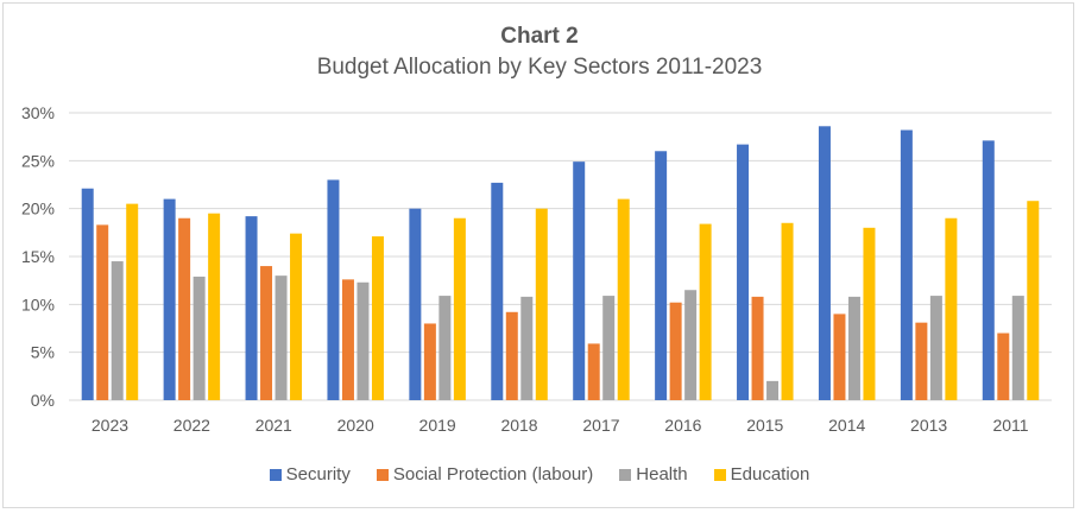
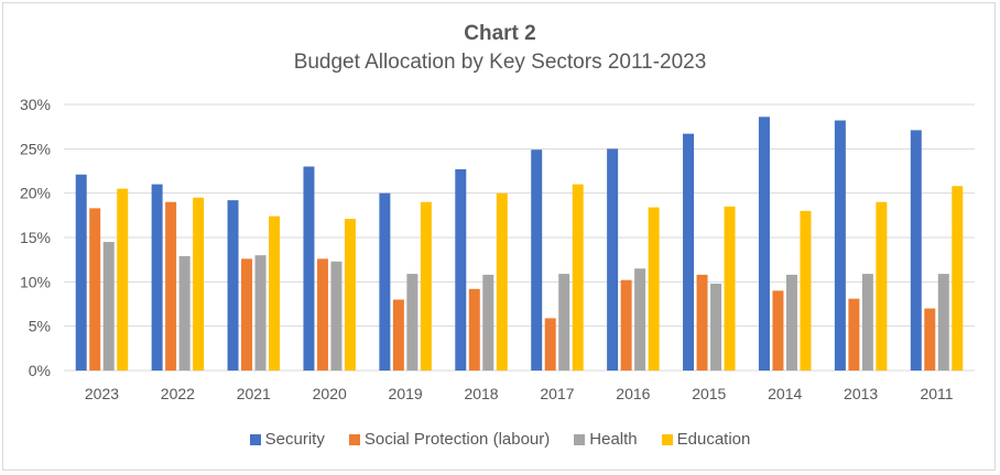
Social Protection (labour)/2021: 14% -> 13%
Security/2016: 26% -> 25%
Health/2015: 2% -> 10%
